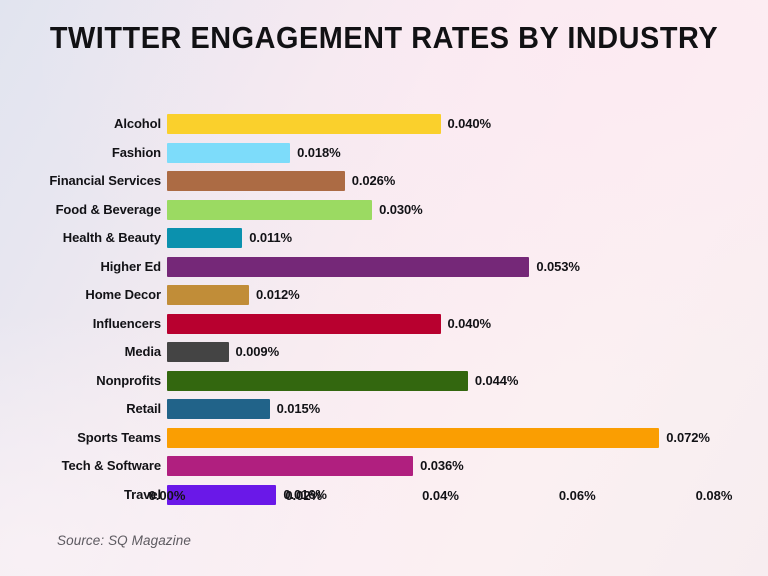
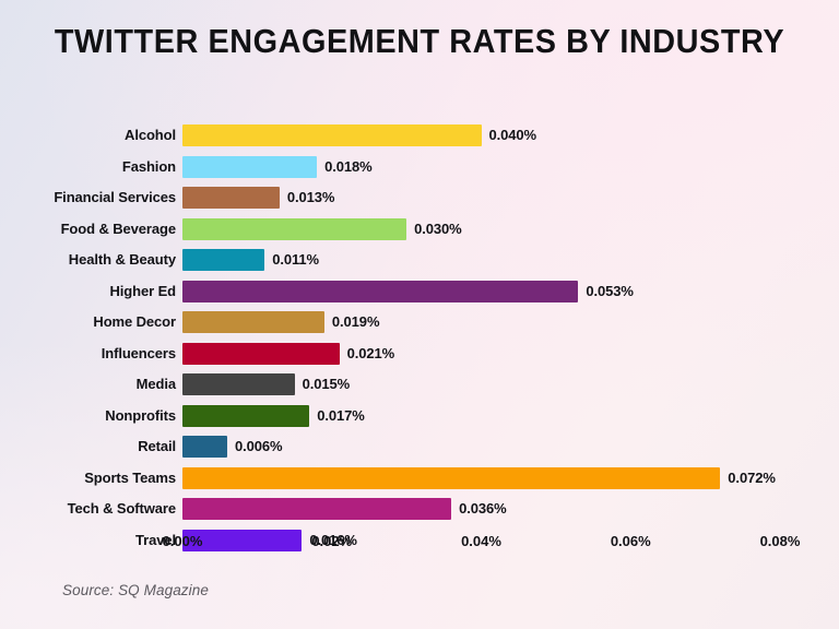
Financial Services: 0.026% -> 0.013%
Home Decor: 0.012% -> 0.019%
Influencers: 0.040% -> 0.021%
Media: 0.009% -> 0.015%
Nonprofits: 0.044% -> 0.017%
Retail: 0.015% -> 0.006%
